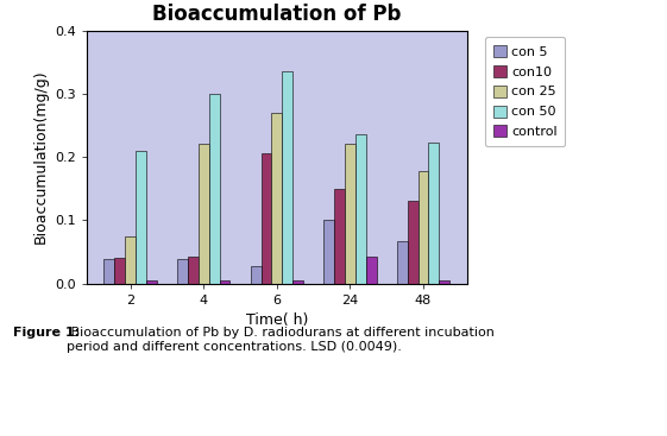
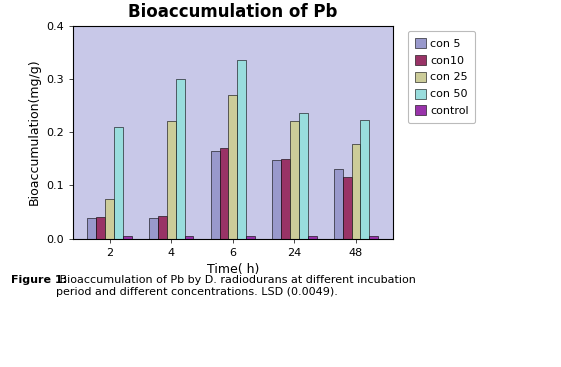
con 5/6: 0.028 -> 0.165
con10/6: 0.206 -> 0.170
con 5/24: 0.100 -> 0.148
control/24: 0.042 -> 0.005
con 5/48: 0.066 -> 0.130
con10/48: 0.130 -> 0.115
